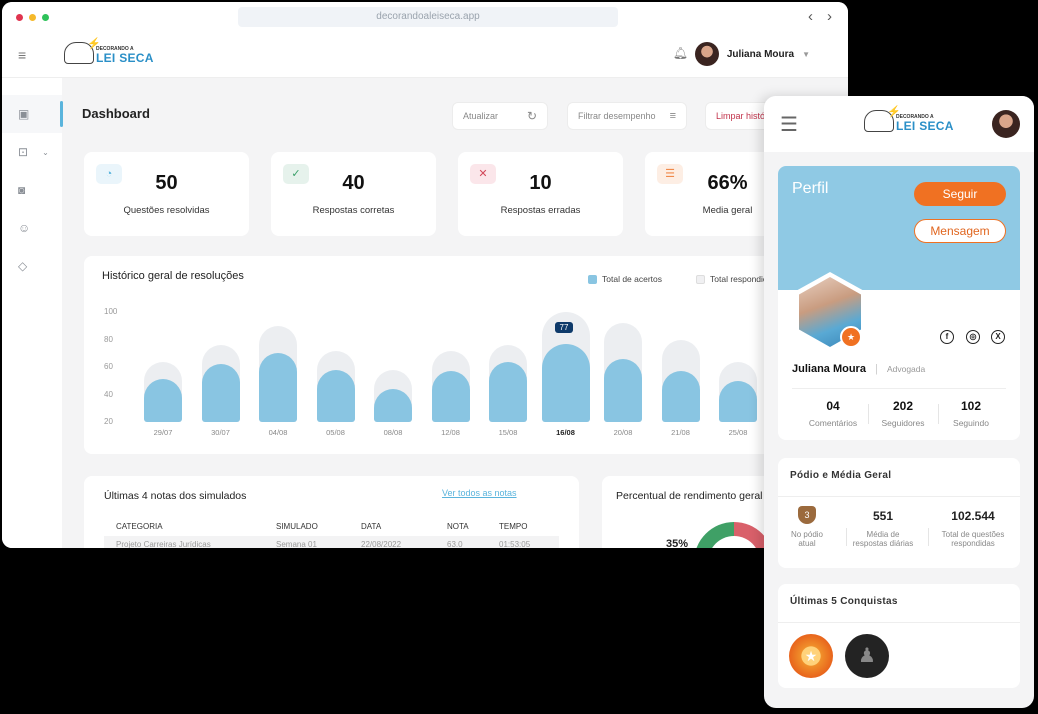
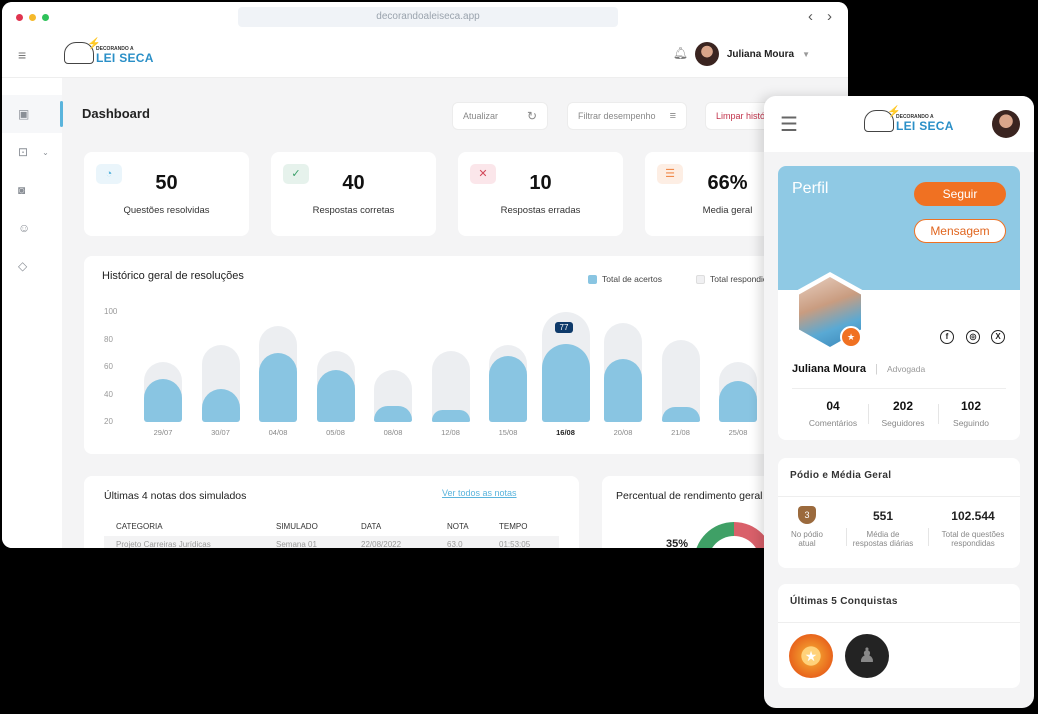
Total de acertos/30/07: 62 -> 44
Total de acertos/08/08: 44 -> 32
Total de acertos/12/08: 57 -> 29
Total de acertos/15/08: 64 -> 68
Total de acertos/21/08: 57 -> 31
